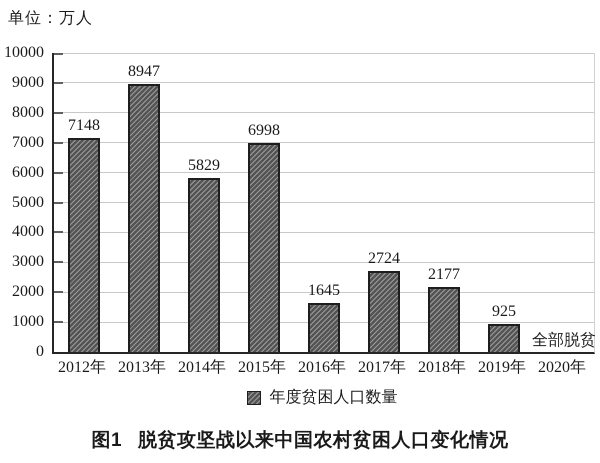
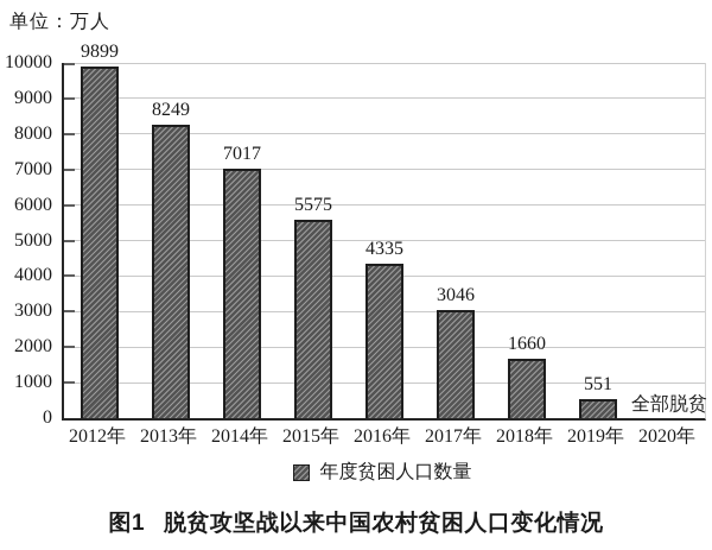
2012年: 7148 -> 9899
2013年: 8947 -> 8249
2014年: 5829 -> 7017
2015年: 6998 -> 5575
2016年: 1645 -> 4335
2017年: 2724 -> 3046
2018年: 2177 -> 1660
2019年: 925 -> 551
